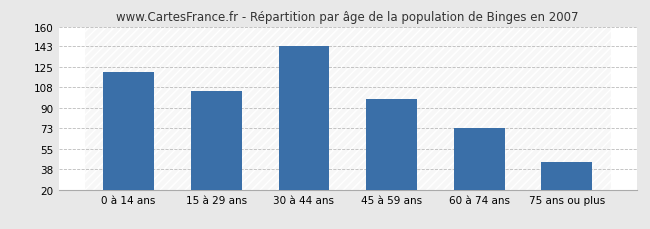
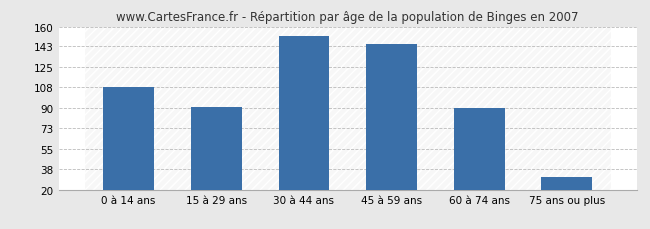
0 à 14 ans: 121 -> 108
15 à 29 ans: 105 -> 91
30 à 44 ans: 143 -> 152
45 à 59 ans: 98 -> 145
60 à 74 ans: 73 -> 90
75 ans ou plus: 44 -> 31
